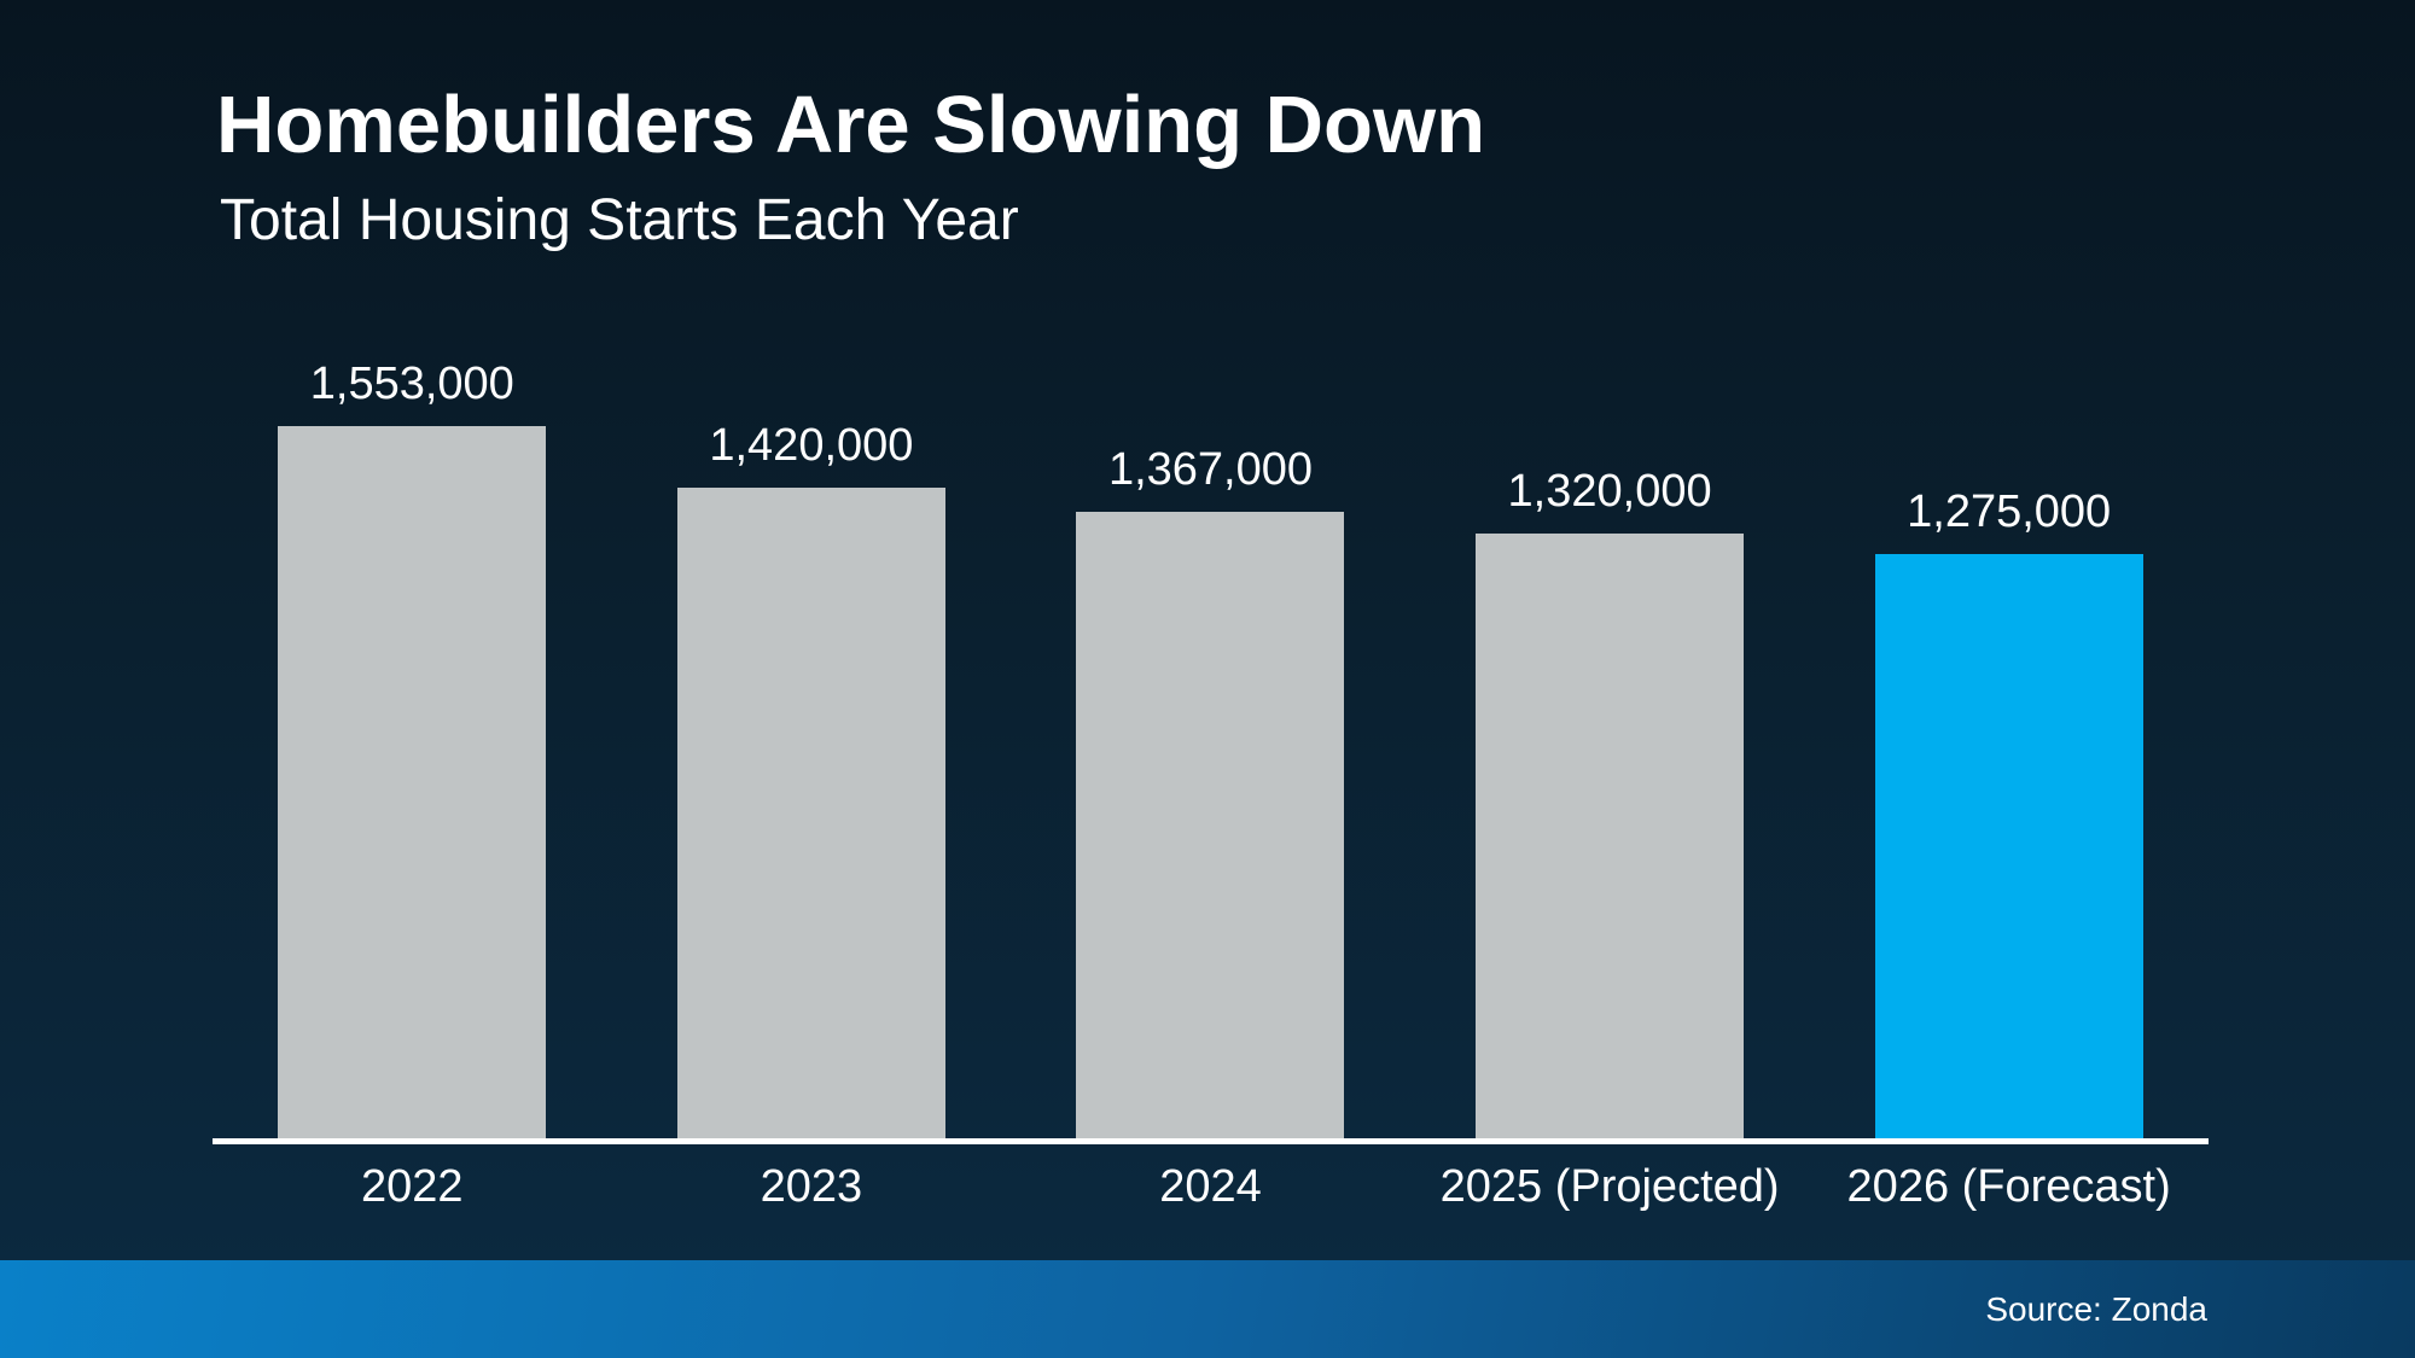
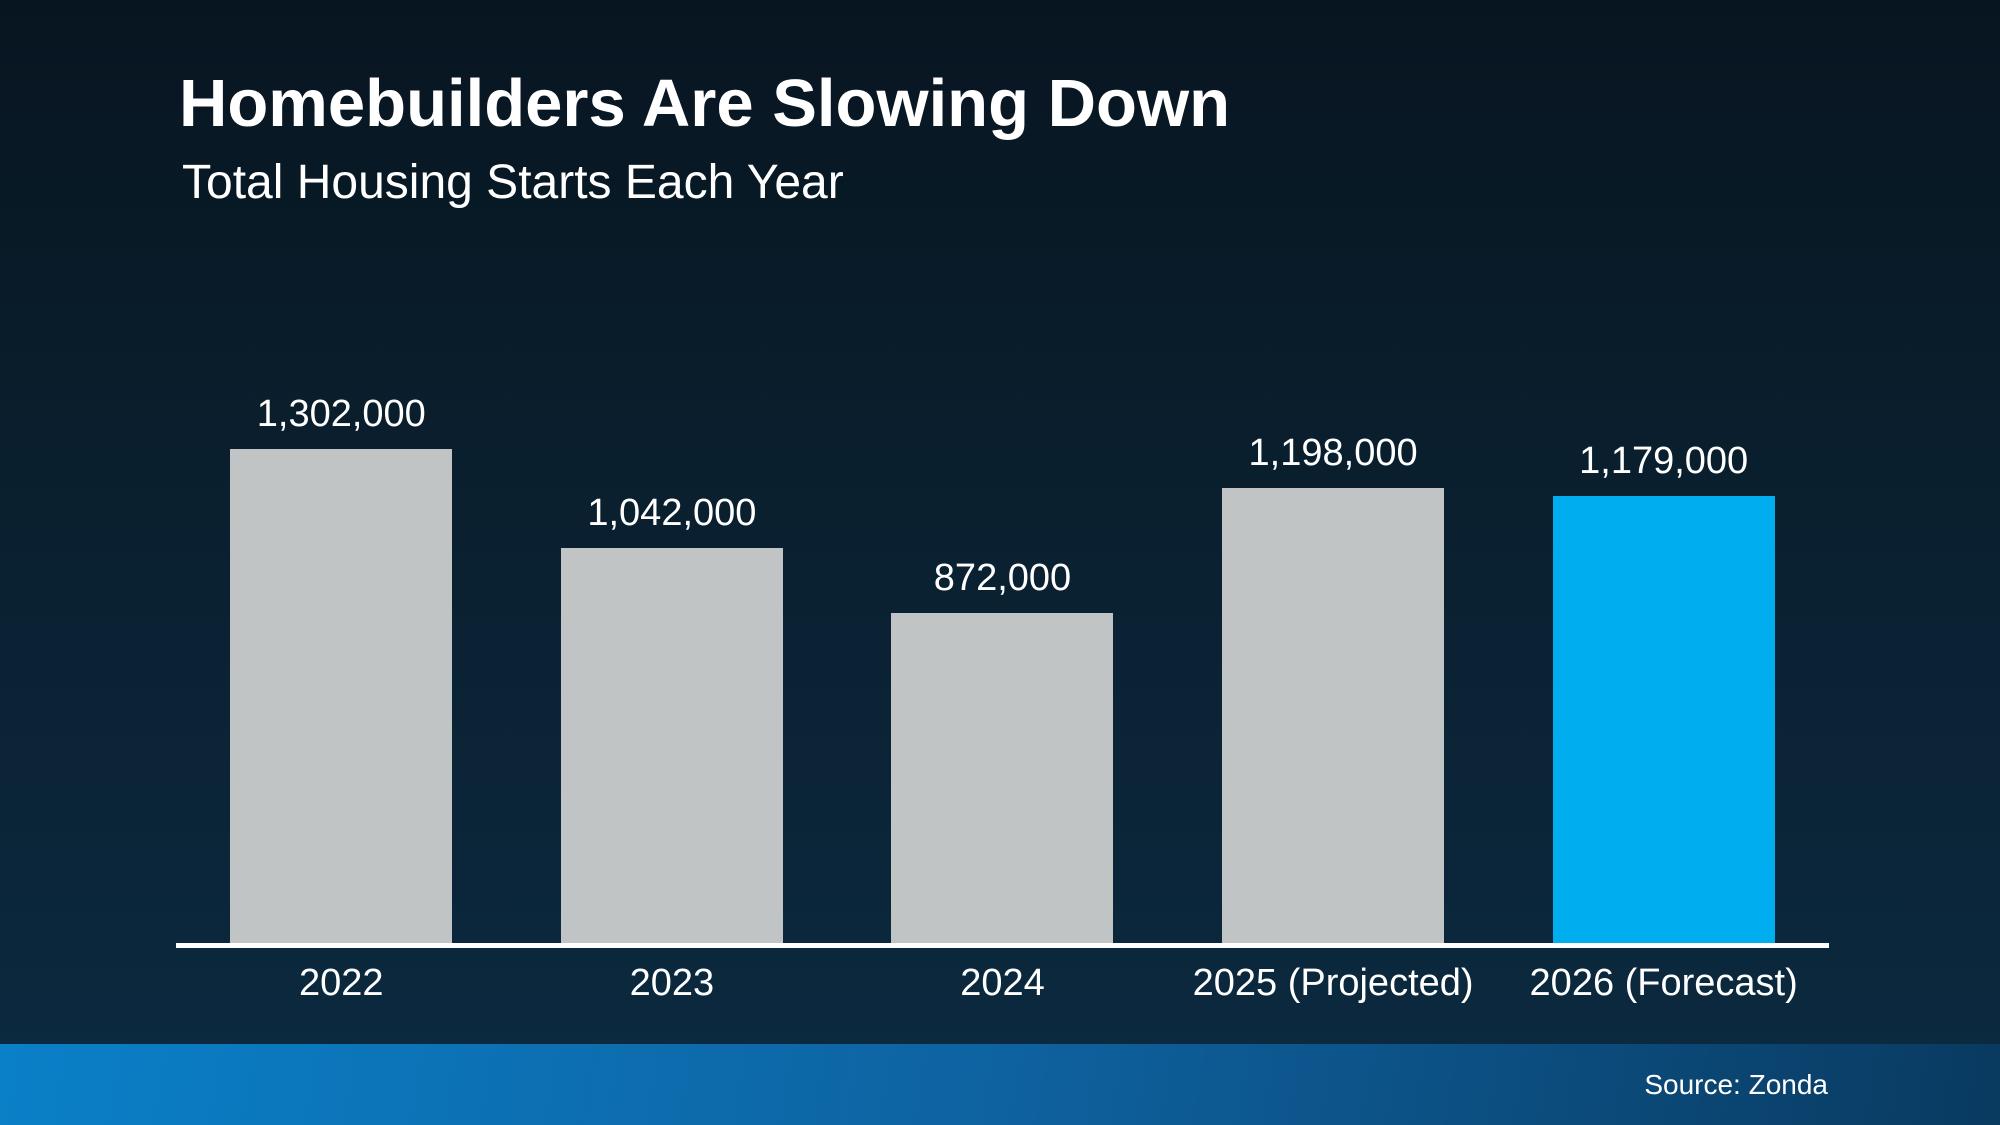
2022: 1,553,000 -> 1,302,000
2023: 1,420,000 -> 1,042,000
2024: 1,367,000 -> 872,000
2025 (Projected): 1,320,000 -> 1,198,000
2026 (Forecast): 1,275,000 -> 1,179,000
